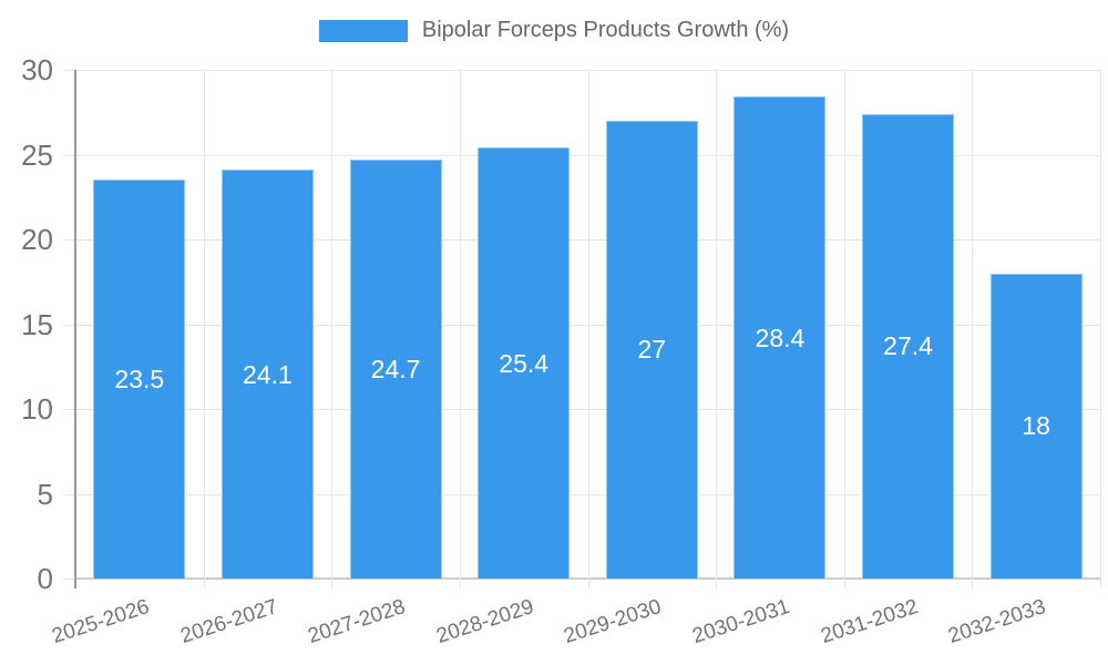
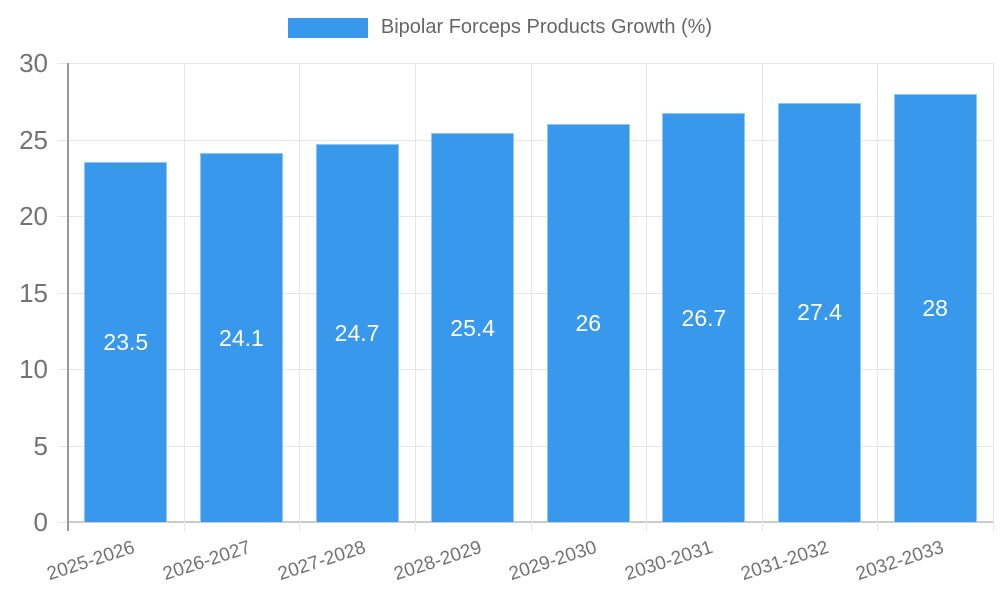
2029-2030: 27 -> 26
2030-2031: 28.4 -> 26.7
2032-2033: 18 -> 28
